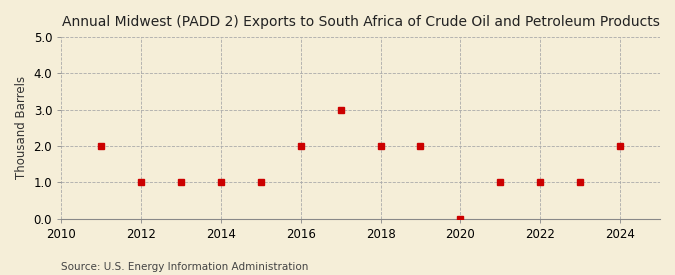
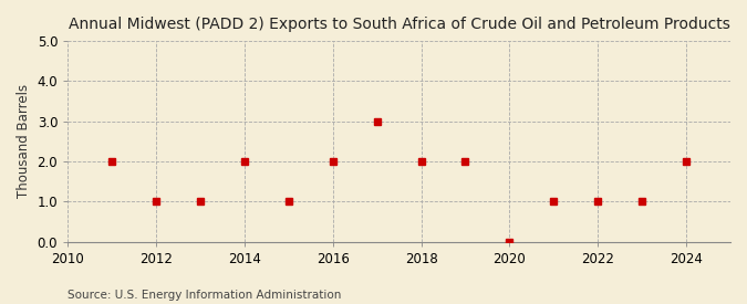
2014: 1 -> 2
